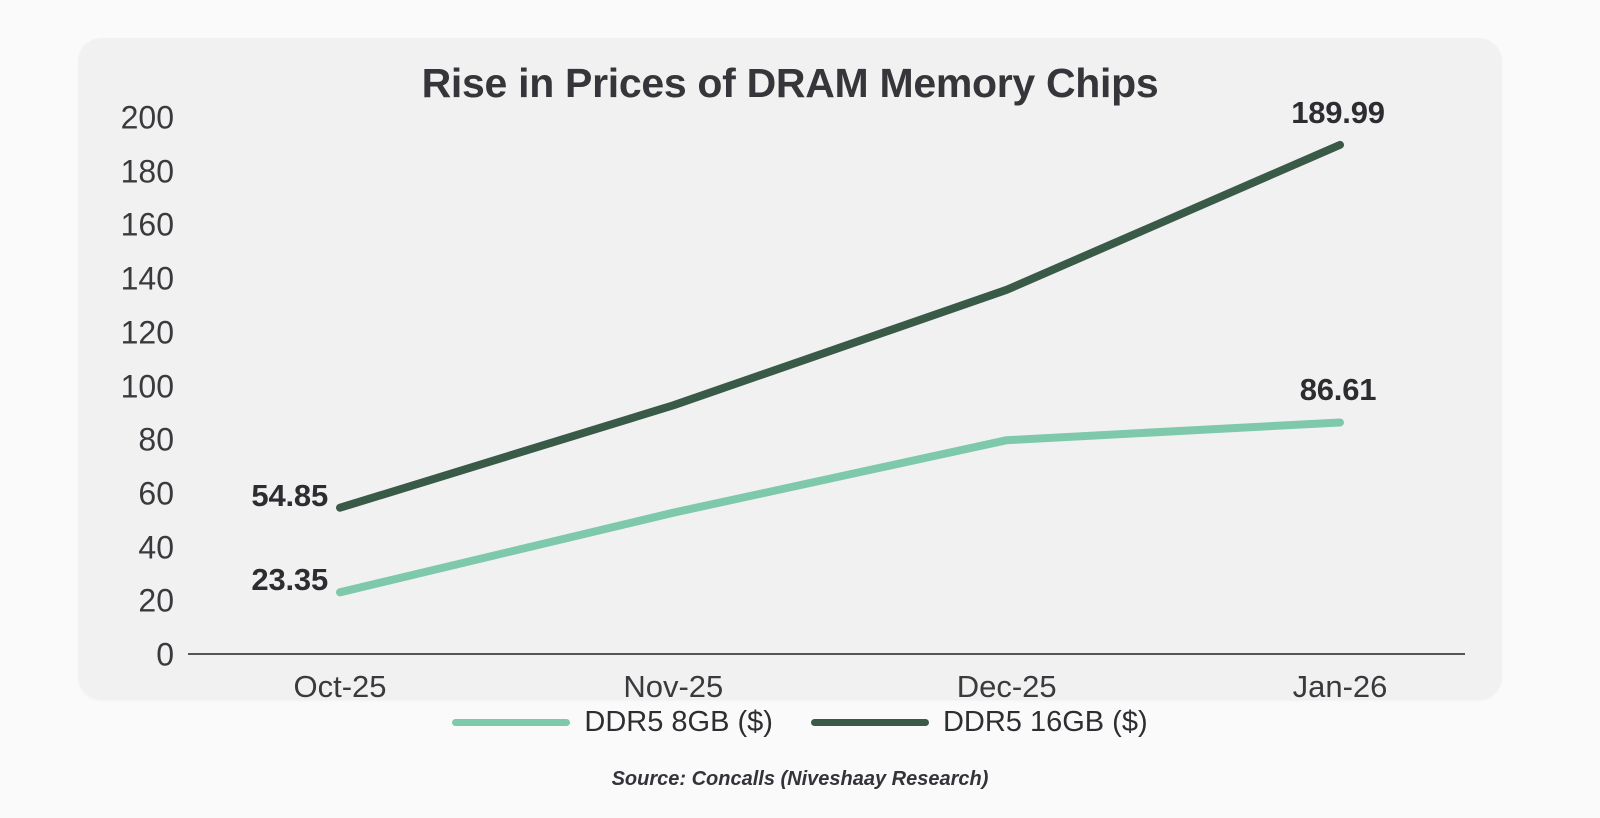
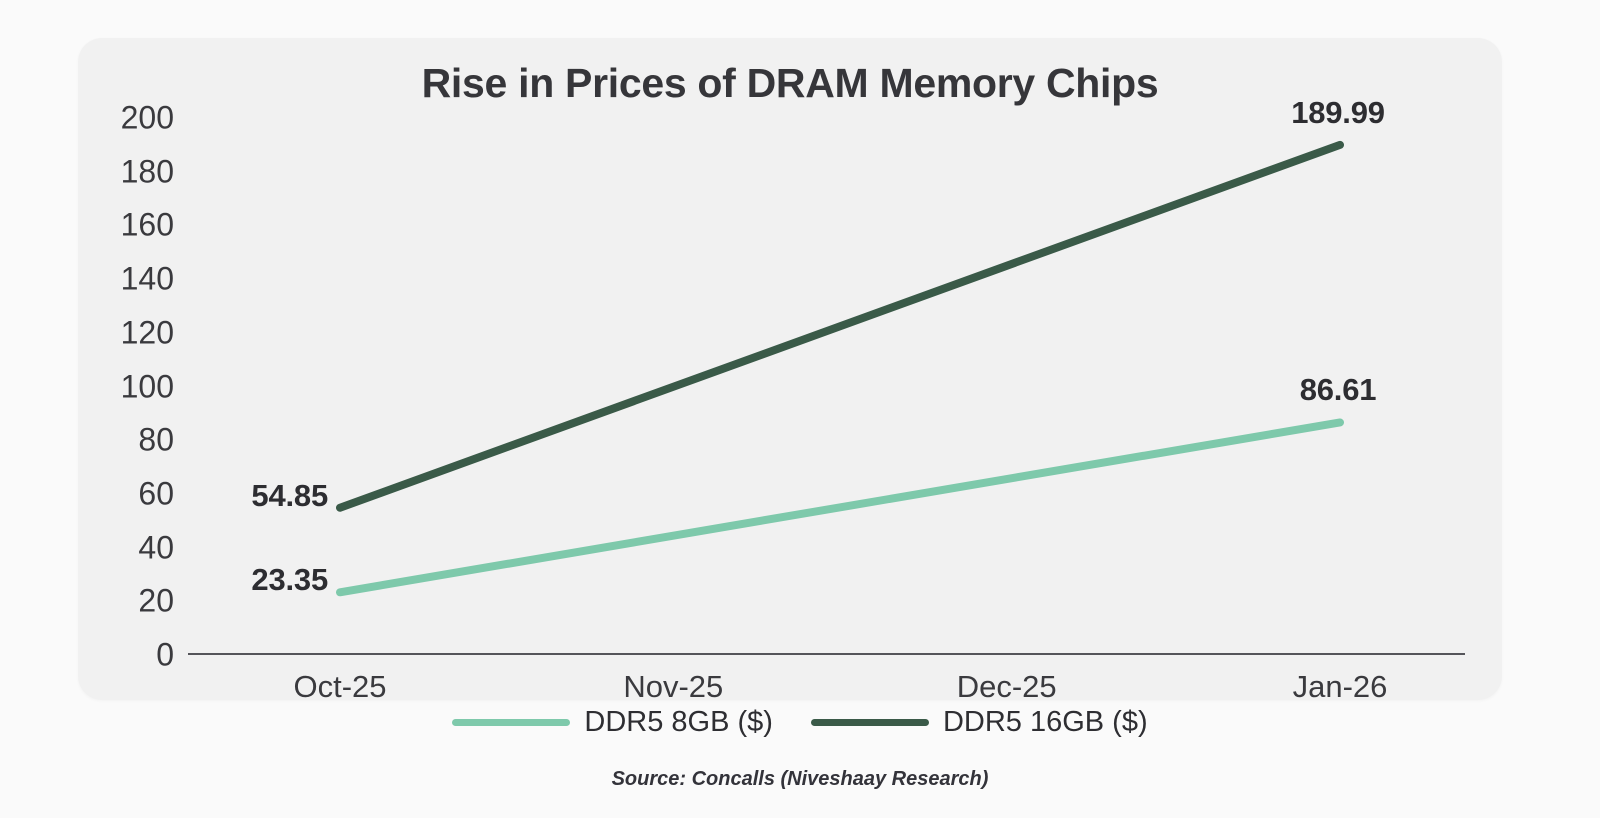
DDR5 8GB ($)/Nov-25: 53 -> 44
DDR5 16GB ($)/Nov-25: 93 -> 100
DDR5 8GB ($)/Dec-25: 80 -> 66
DDR5 16GB ($)/Dec-25: 136 -> 145
